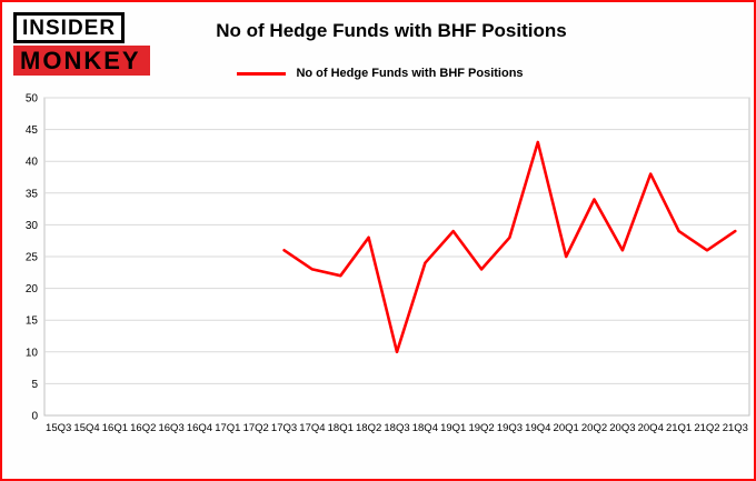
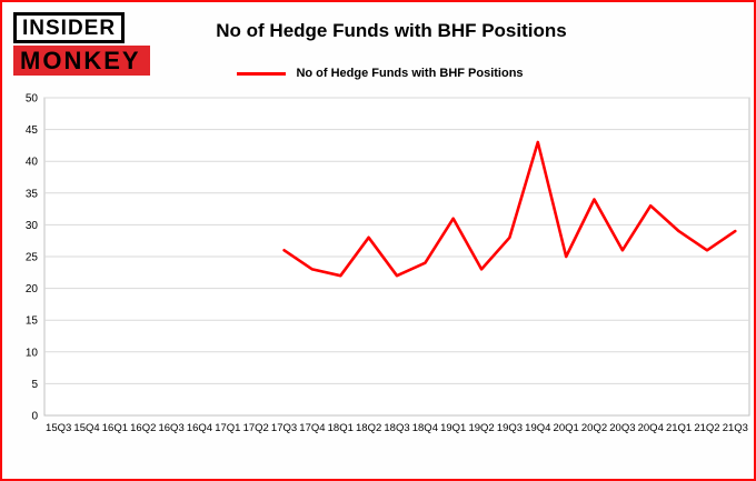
18Q3: 10 -> 22
19Q1: 29 -> 31
20Q4: 38 -> 33
